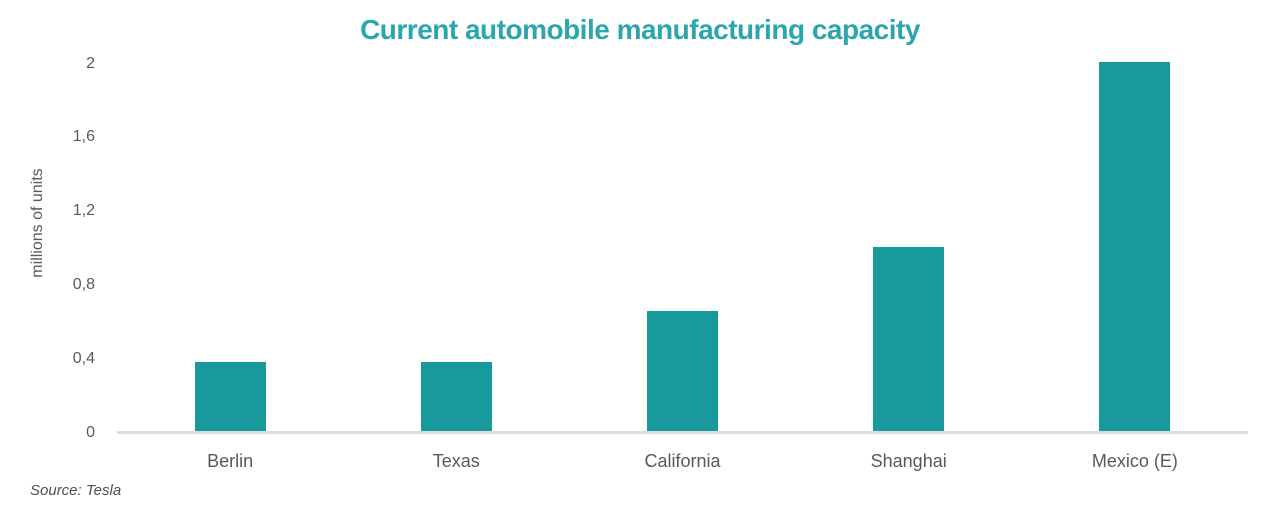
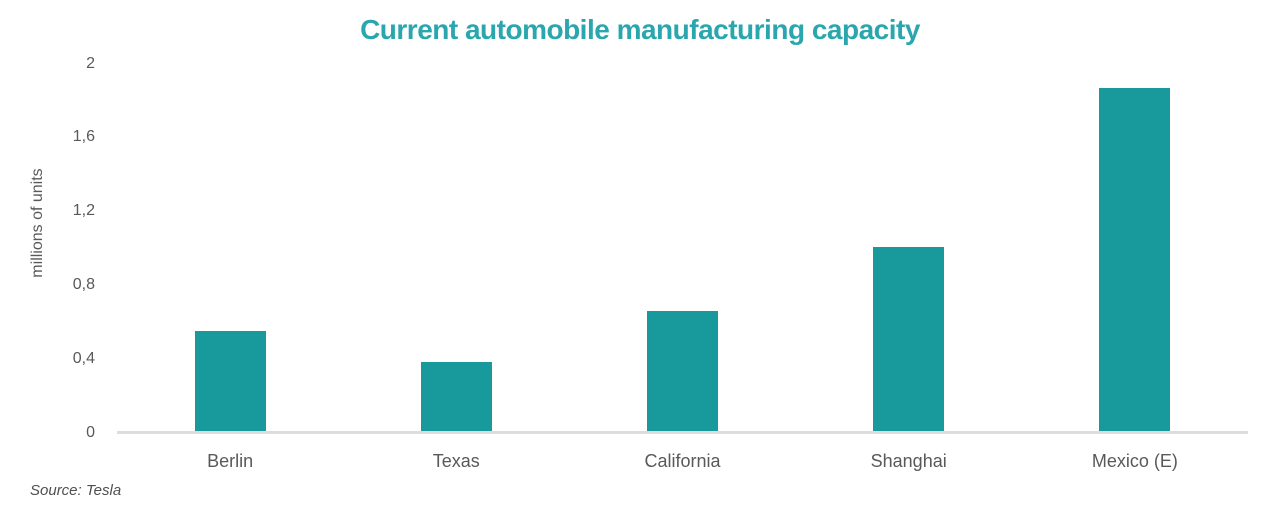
Berlin: 0,38 -> 0,54
Mexico (E): 2,00 -> 1,86
